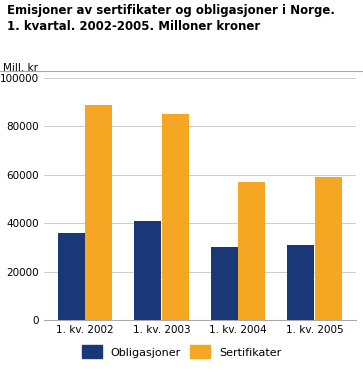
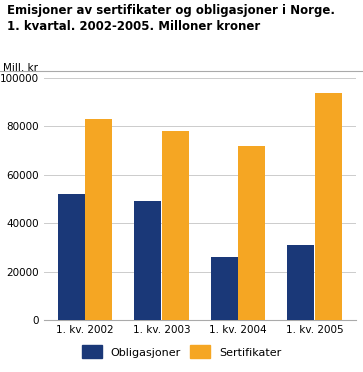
Obligasjoner/1. kv. 2002: 36000 -> 52000
Sertifikater/1. kv. 2002: 89000 -> 83000
Obligasjoner/1. kv. 2003: 41000 -> 49000
Sertifikater/1. kv. 2003: 85000 -> 78000
Obligasjoner/1. kv. 2004: 30000 -> 26000
Sertifikater/1. kv. 2004: 57000 -> 72000
Sertifikater/1. kv. 2005: 59000 -> 94000
